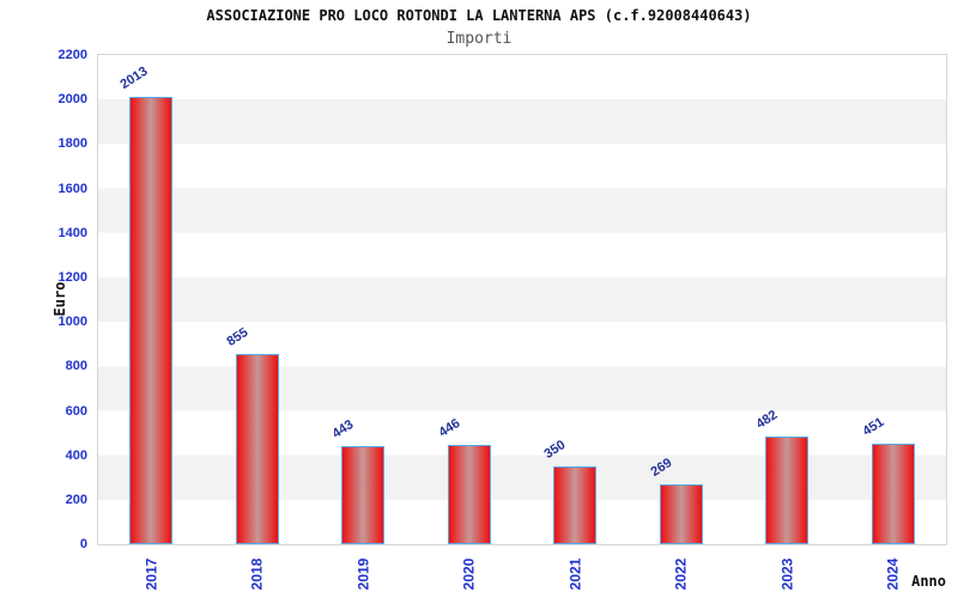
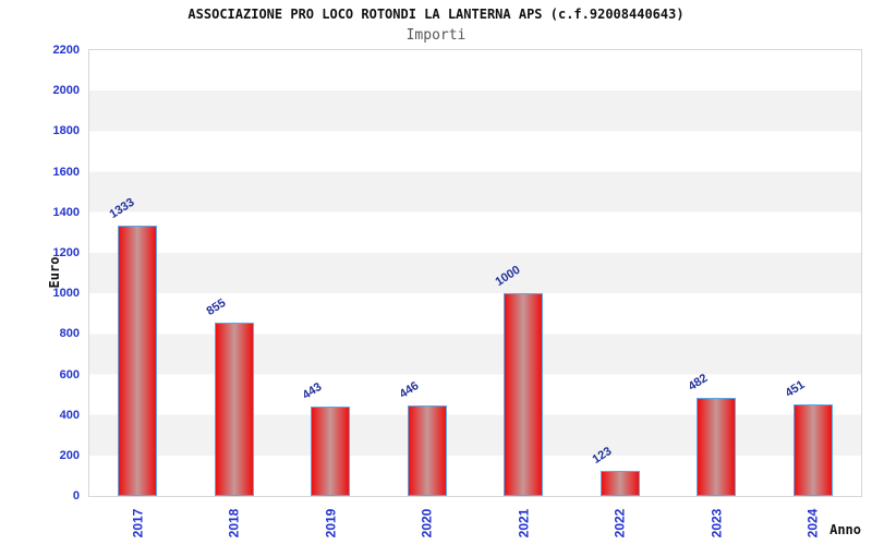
2017: 2013 -> 1333
2021: 350 -> 1000
2022: 269 -> 123
